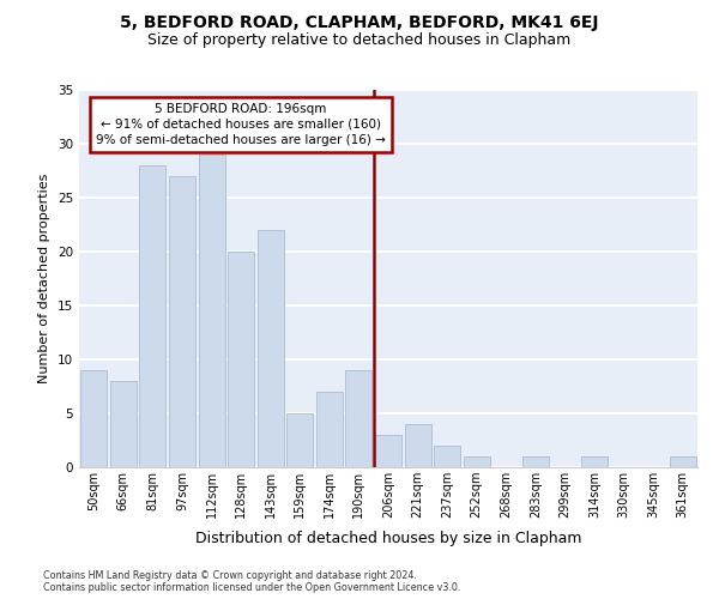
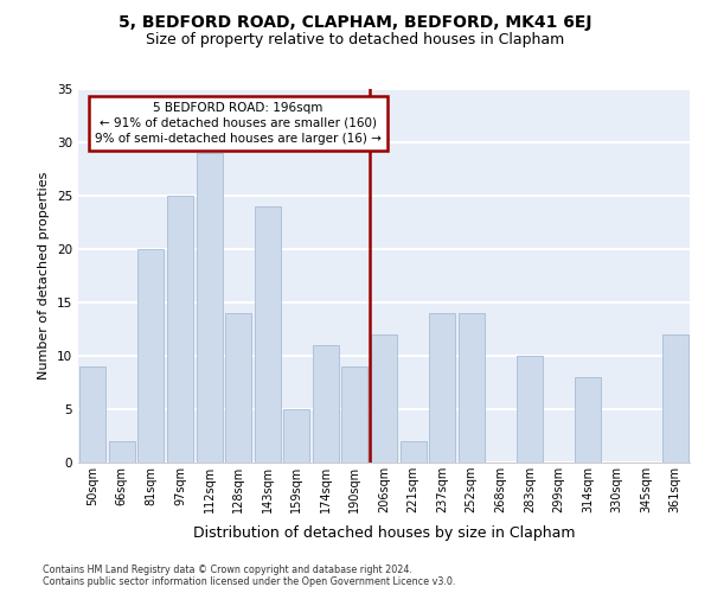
66sqm: 8 -> 2
81sqm: 28 -> 20
97sqm: 27 -> 25
128sqm: 20 -> 14
143sqm: 22 -> 24
174sqm: 7 -> 11
206sqm: 3 -> 12
221sqm: 4 -> 2
237sqm: 2 -> 14
252sqm: 1 -> 14
283sqm: 1 -> 10
314sqm: 1 -> 8
361sqm: 1 -> 12
